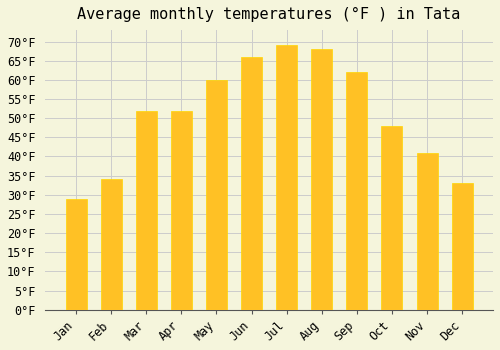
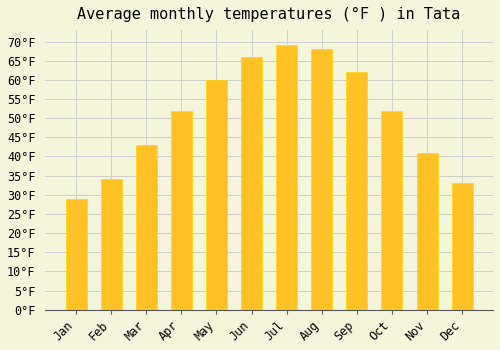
Mar: 52°F -> 43°F
Oct: 48°F -> 52°F
